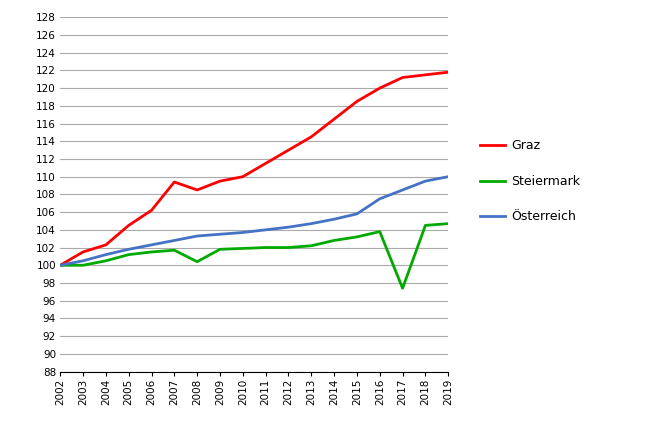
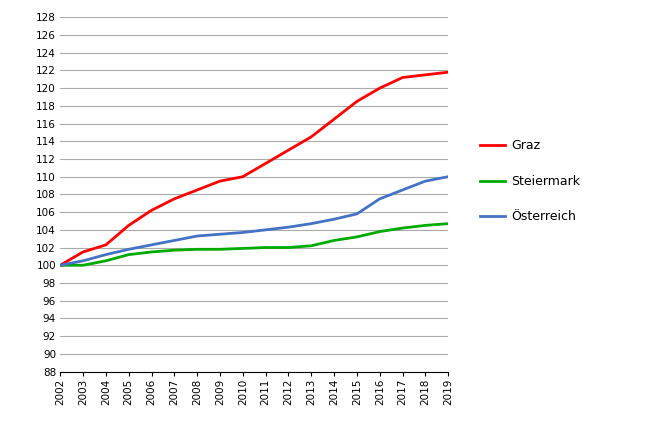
Graz/2007: 109.4 -> 107.5
Steiermark/2008: 100.4 -> 101.8
Steiermark/2017: 97.4 -> 104.2
